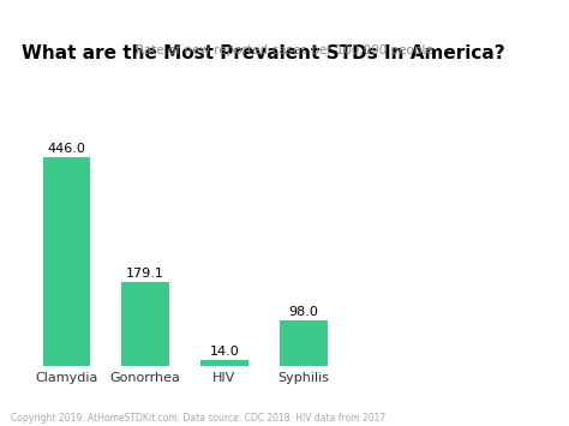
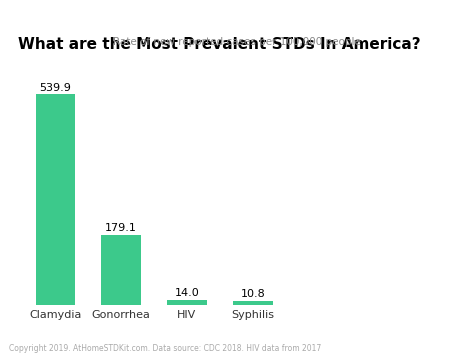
Clamydia: 446.0 -> 539.9
Syphilis: 98.0 -> 10.8
